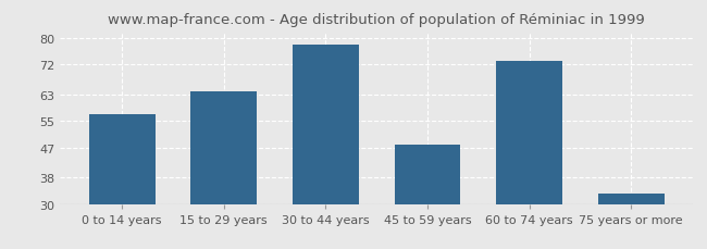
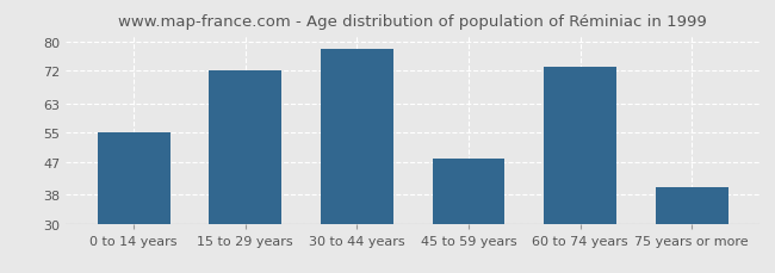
0 to 14 years: 57 -> 55
15 to 29 years: 64 -> 72
75 years or more: 33 -> 40
